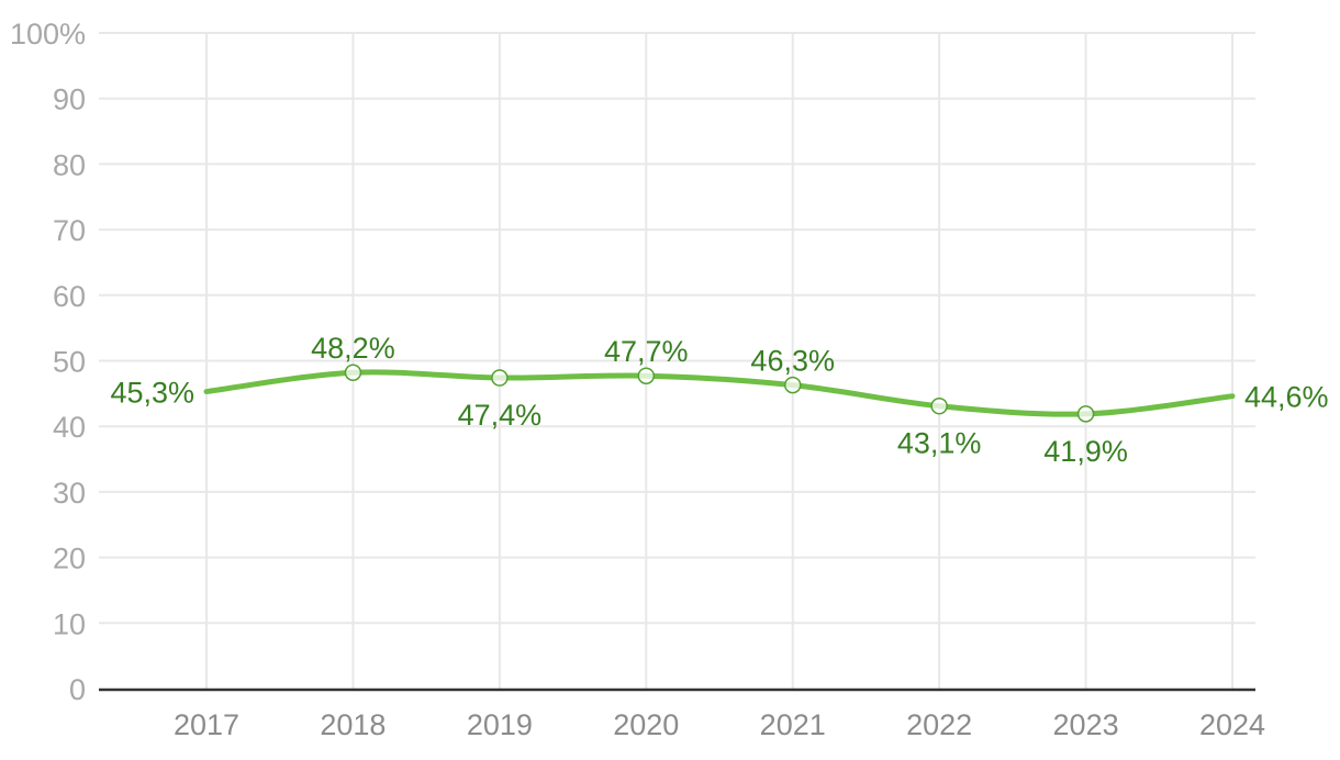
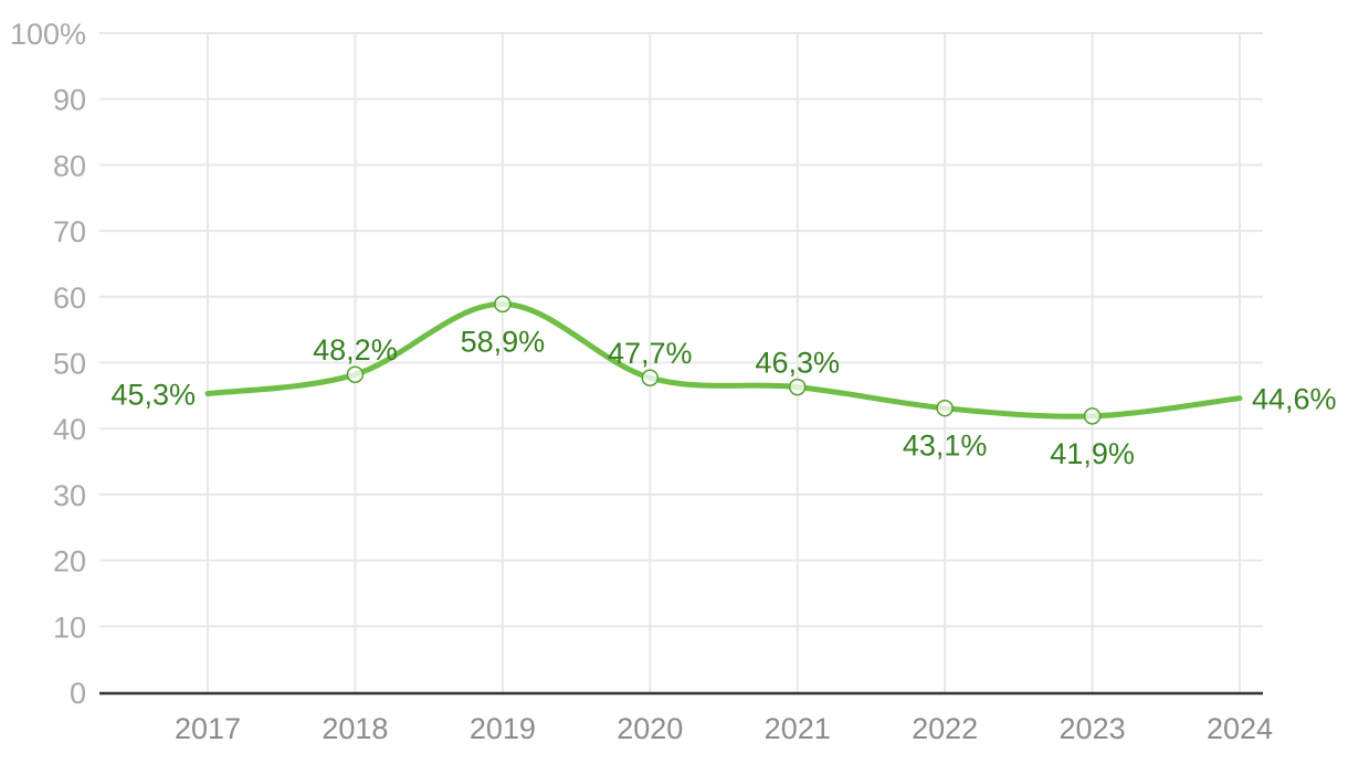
2019: 47,4% -> 58,9%
